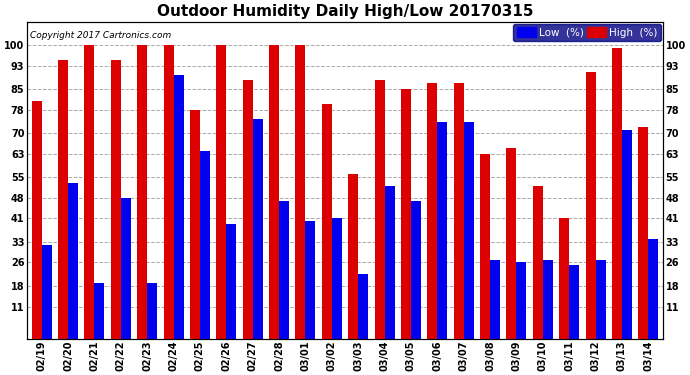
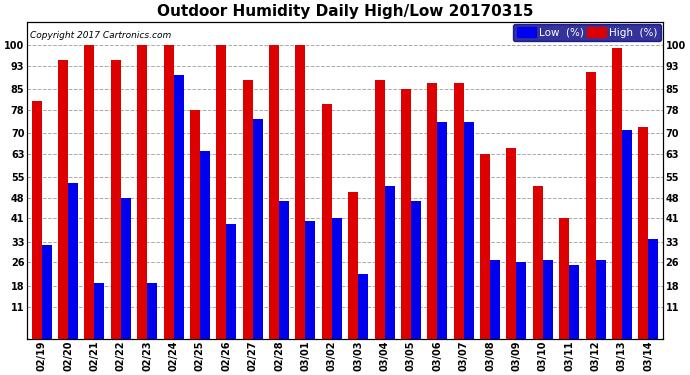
High (%)/03/03: 56 -> 50
